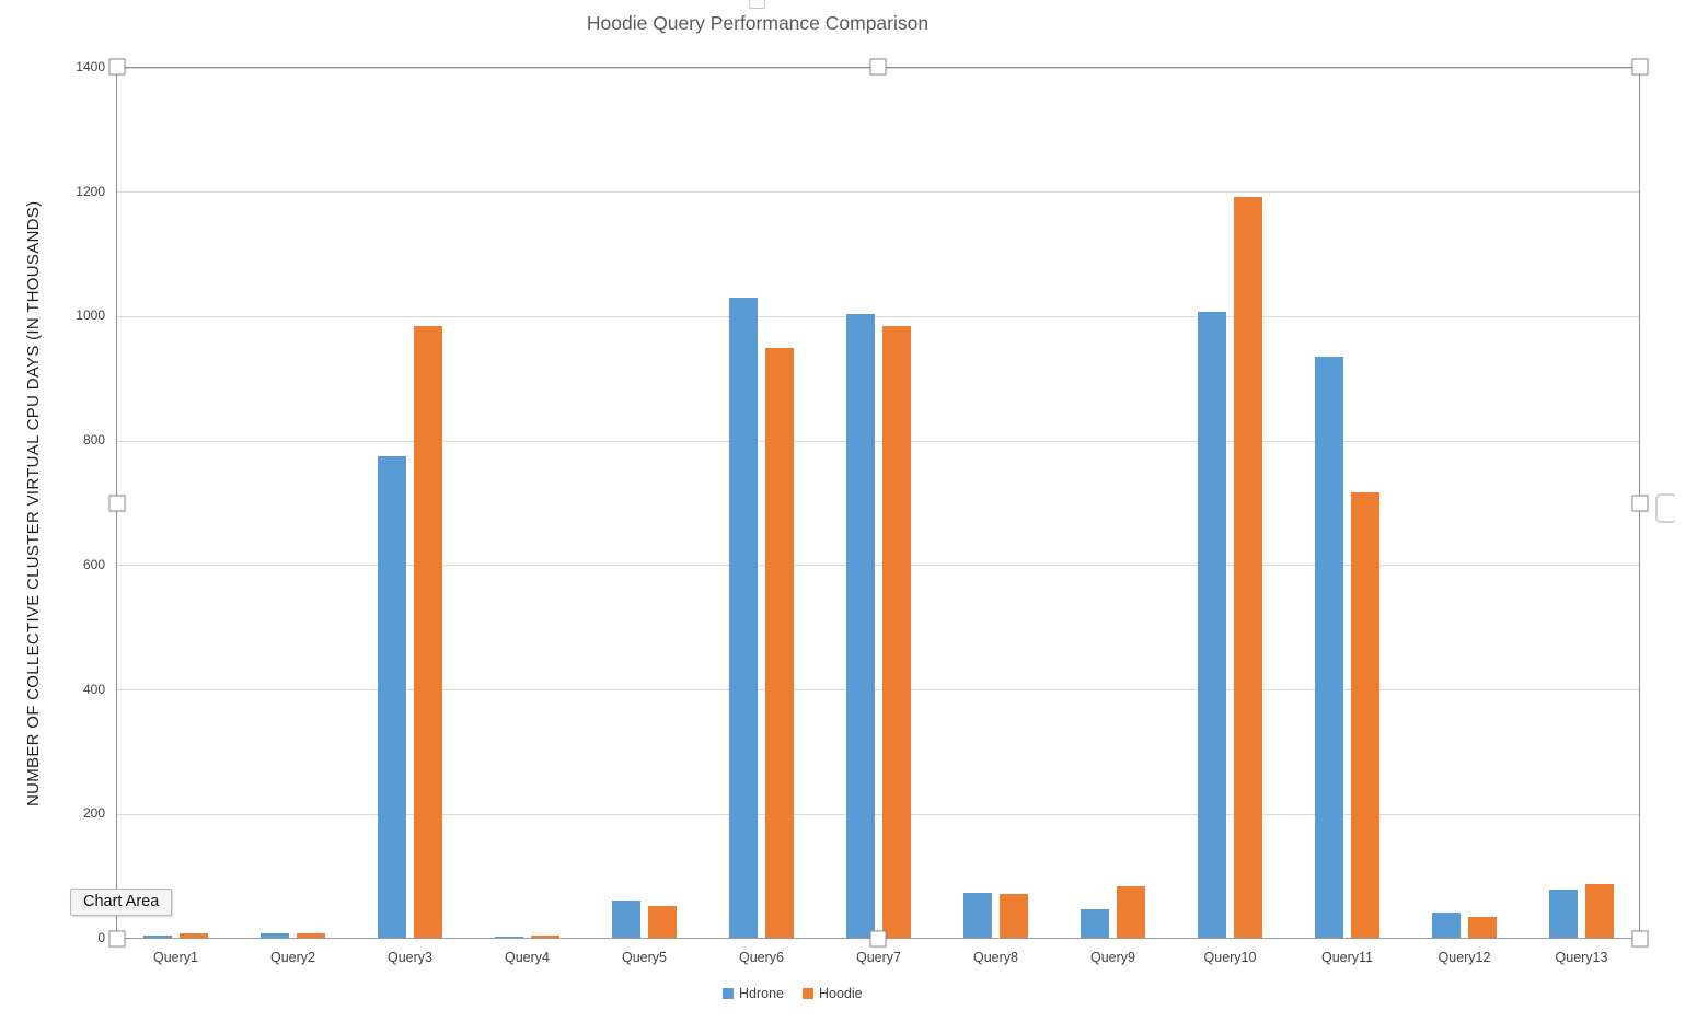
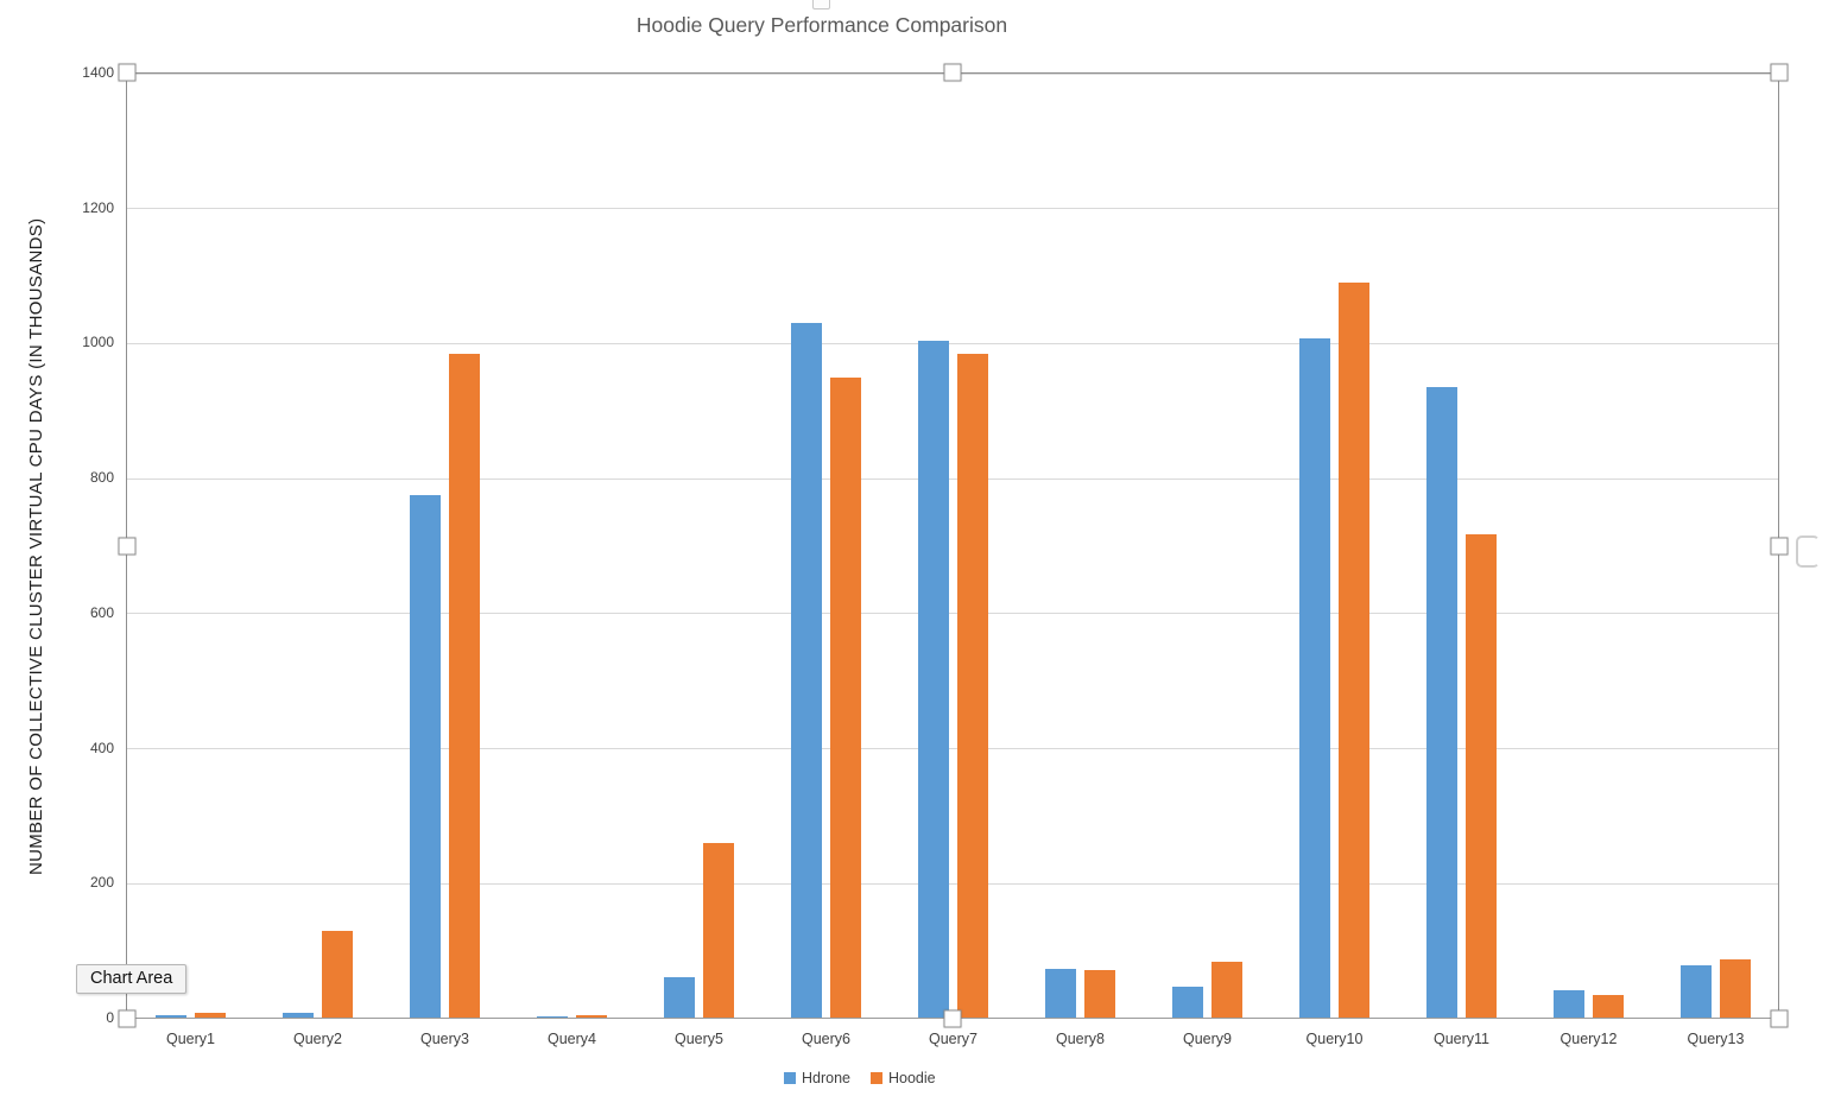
Hoodie/Query2: 10 -> 130
Hoodie/Query5: 50 -> 260
Hoodie/Query10: 1190 -> 1090
